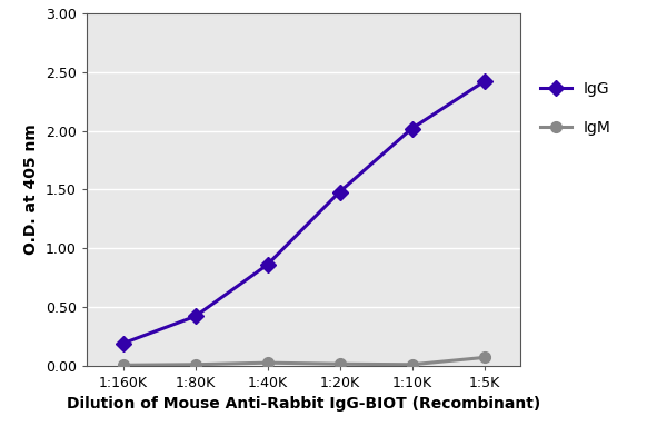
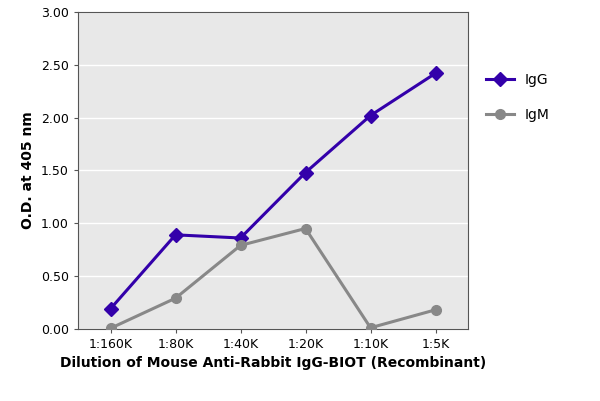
IgG/1:80K: 0.42 -> 0.89
IgM/1:80K: 0.01 -> 0.29
IgM/1:40K: 0.03 -> 0.79
IgM/1:20K: 0.01 -> 0.95
IgM/1:5K: 0.07 -> 0.18
